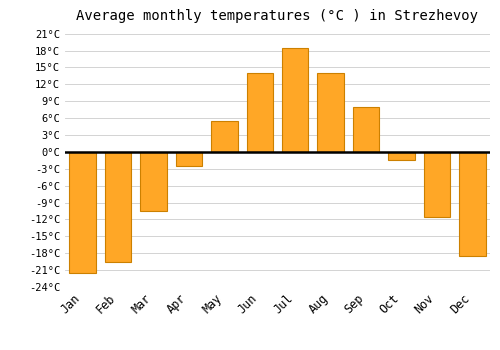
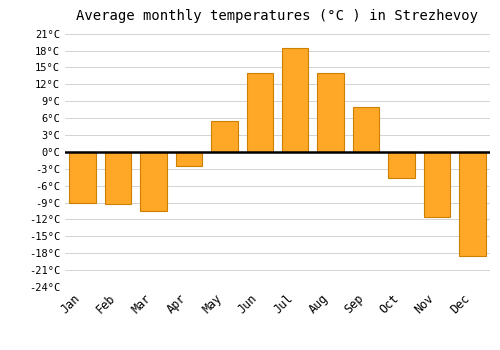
Jan: -21.5°C -> -9.0°C
Feb: -19.5°C -> -9.2°C
Oct: -1.5°C -> -4.6°C
